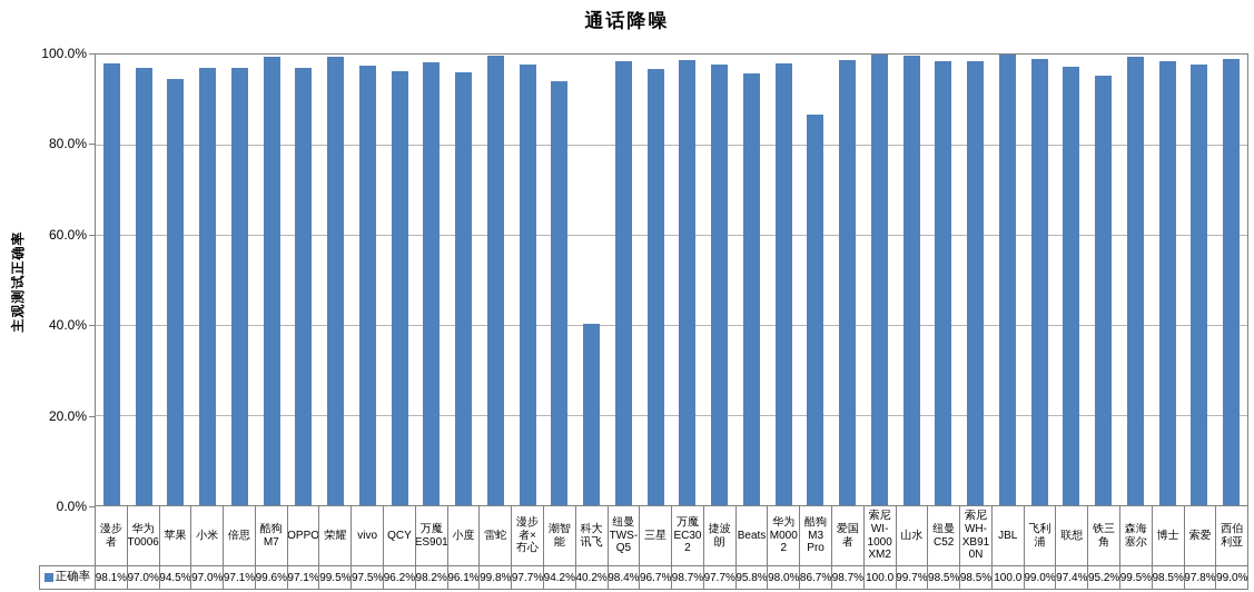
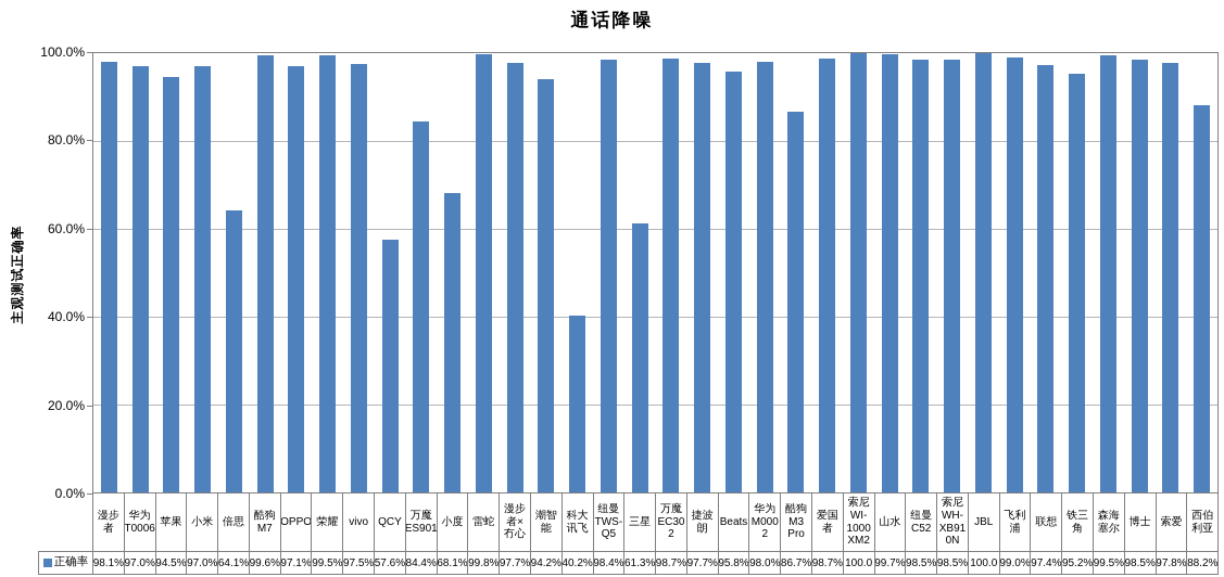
倍思: 97.1% -> 64.1%
QCY: 96.2% -> 57.6%
万魔 ES901: 98.2% -> 84.4%
小度: 96.1% -> 68.1%
三星: 96.7% -> 61.3%
西伯 利亚: 99.0% -> 88.2%
